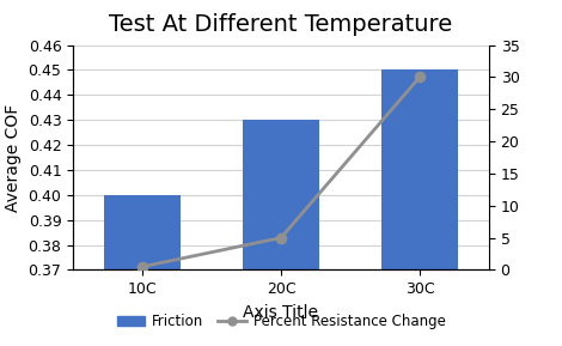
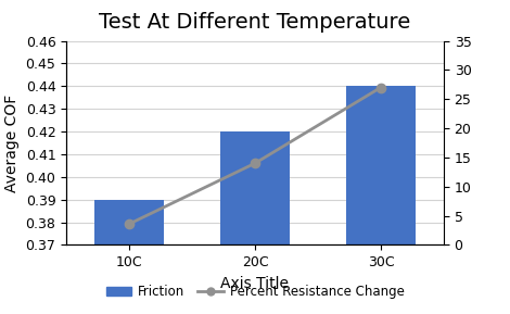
Friction/10C: 0.40 -> 0.39
Percent Resistance Change/10C: 0.5 -> 3.6
Friction/20C: 0.43 -> 0.42
Percent Resistance Change/20C: 5.0 -> 14.0
Friction/30C: 0.45 -> 0.44
Percent Resistance Change/30C: 30.0 -> 27.0
